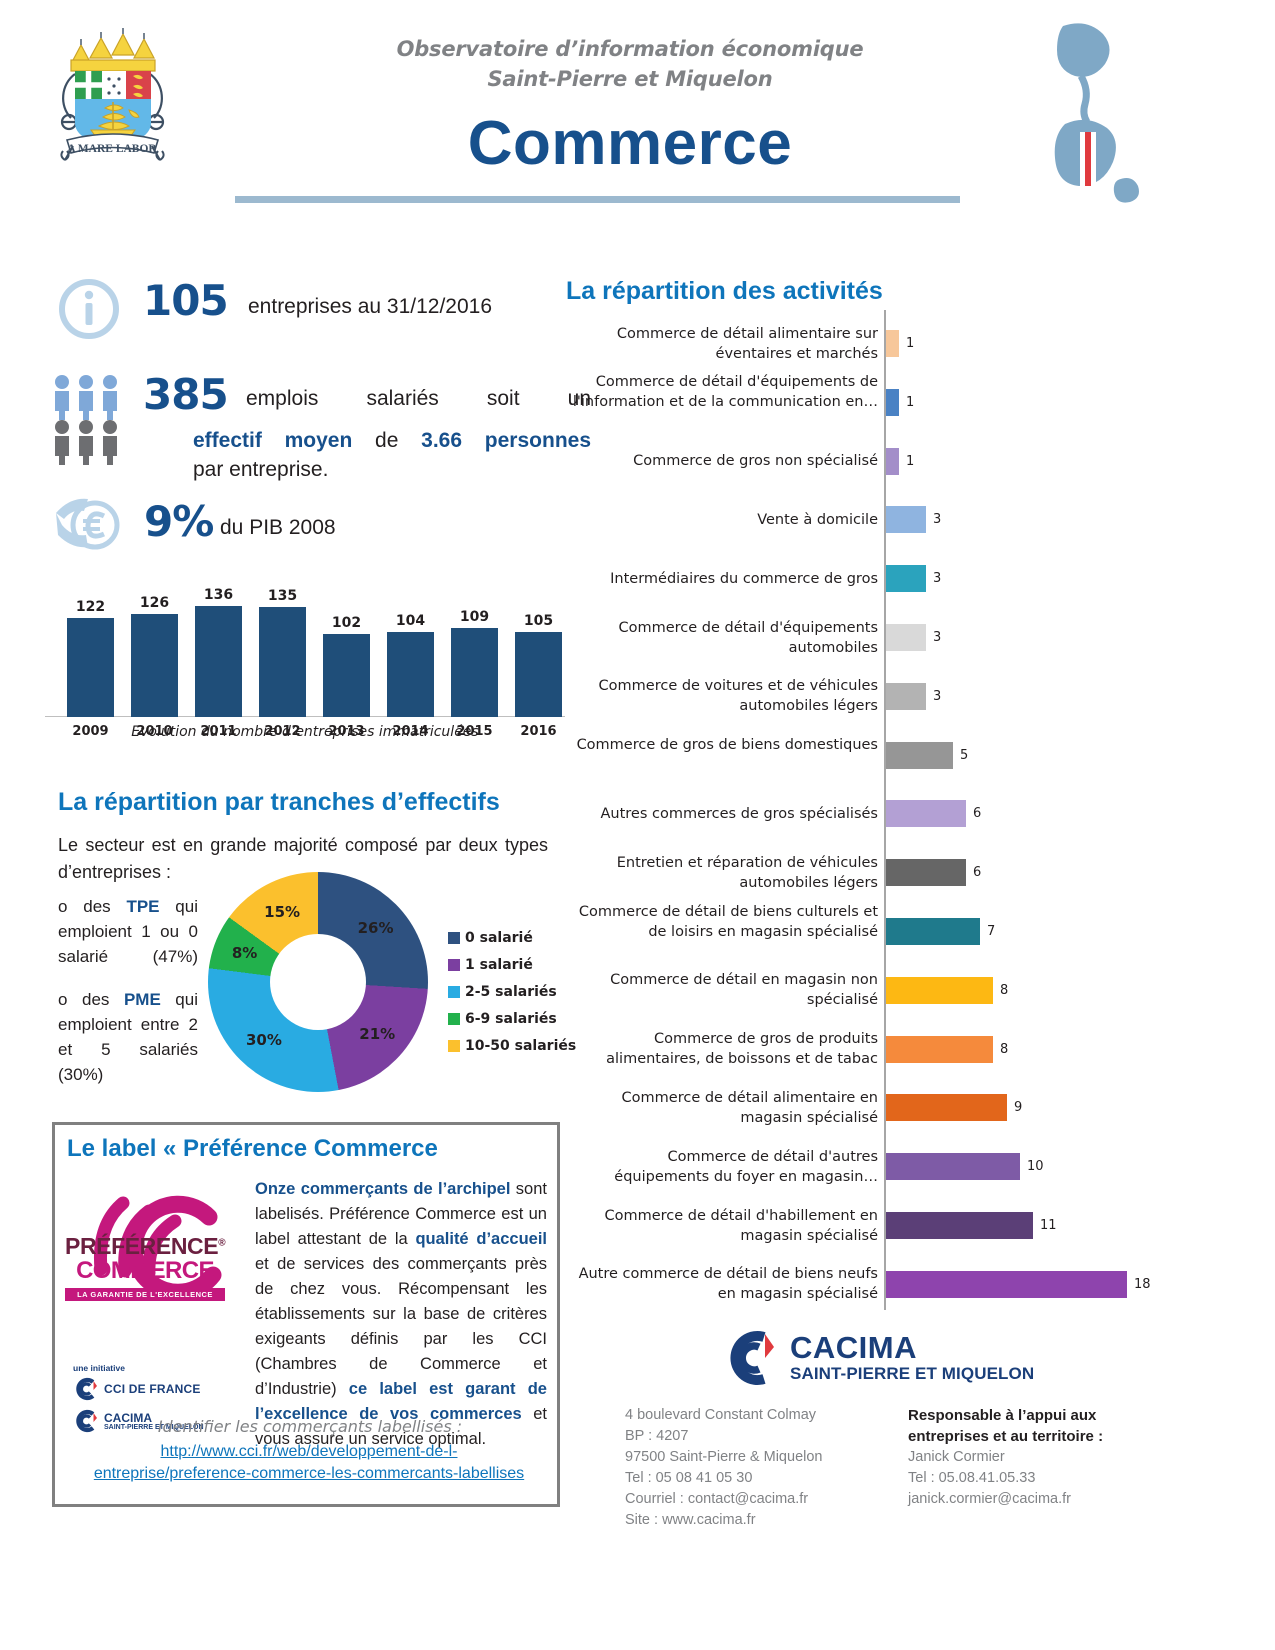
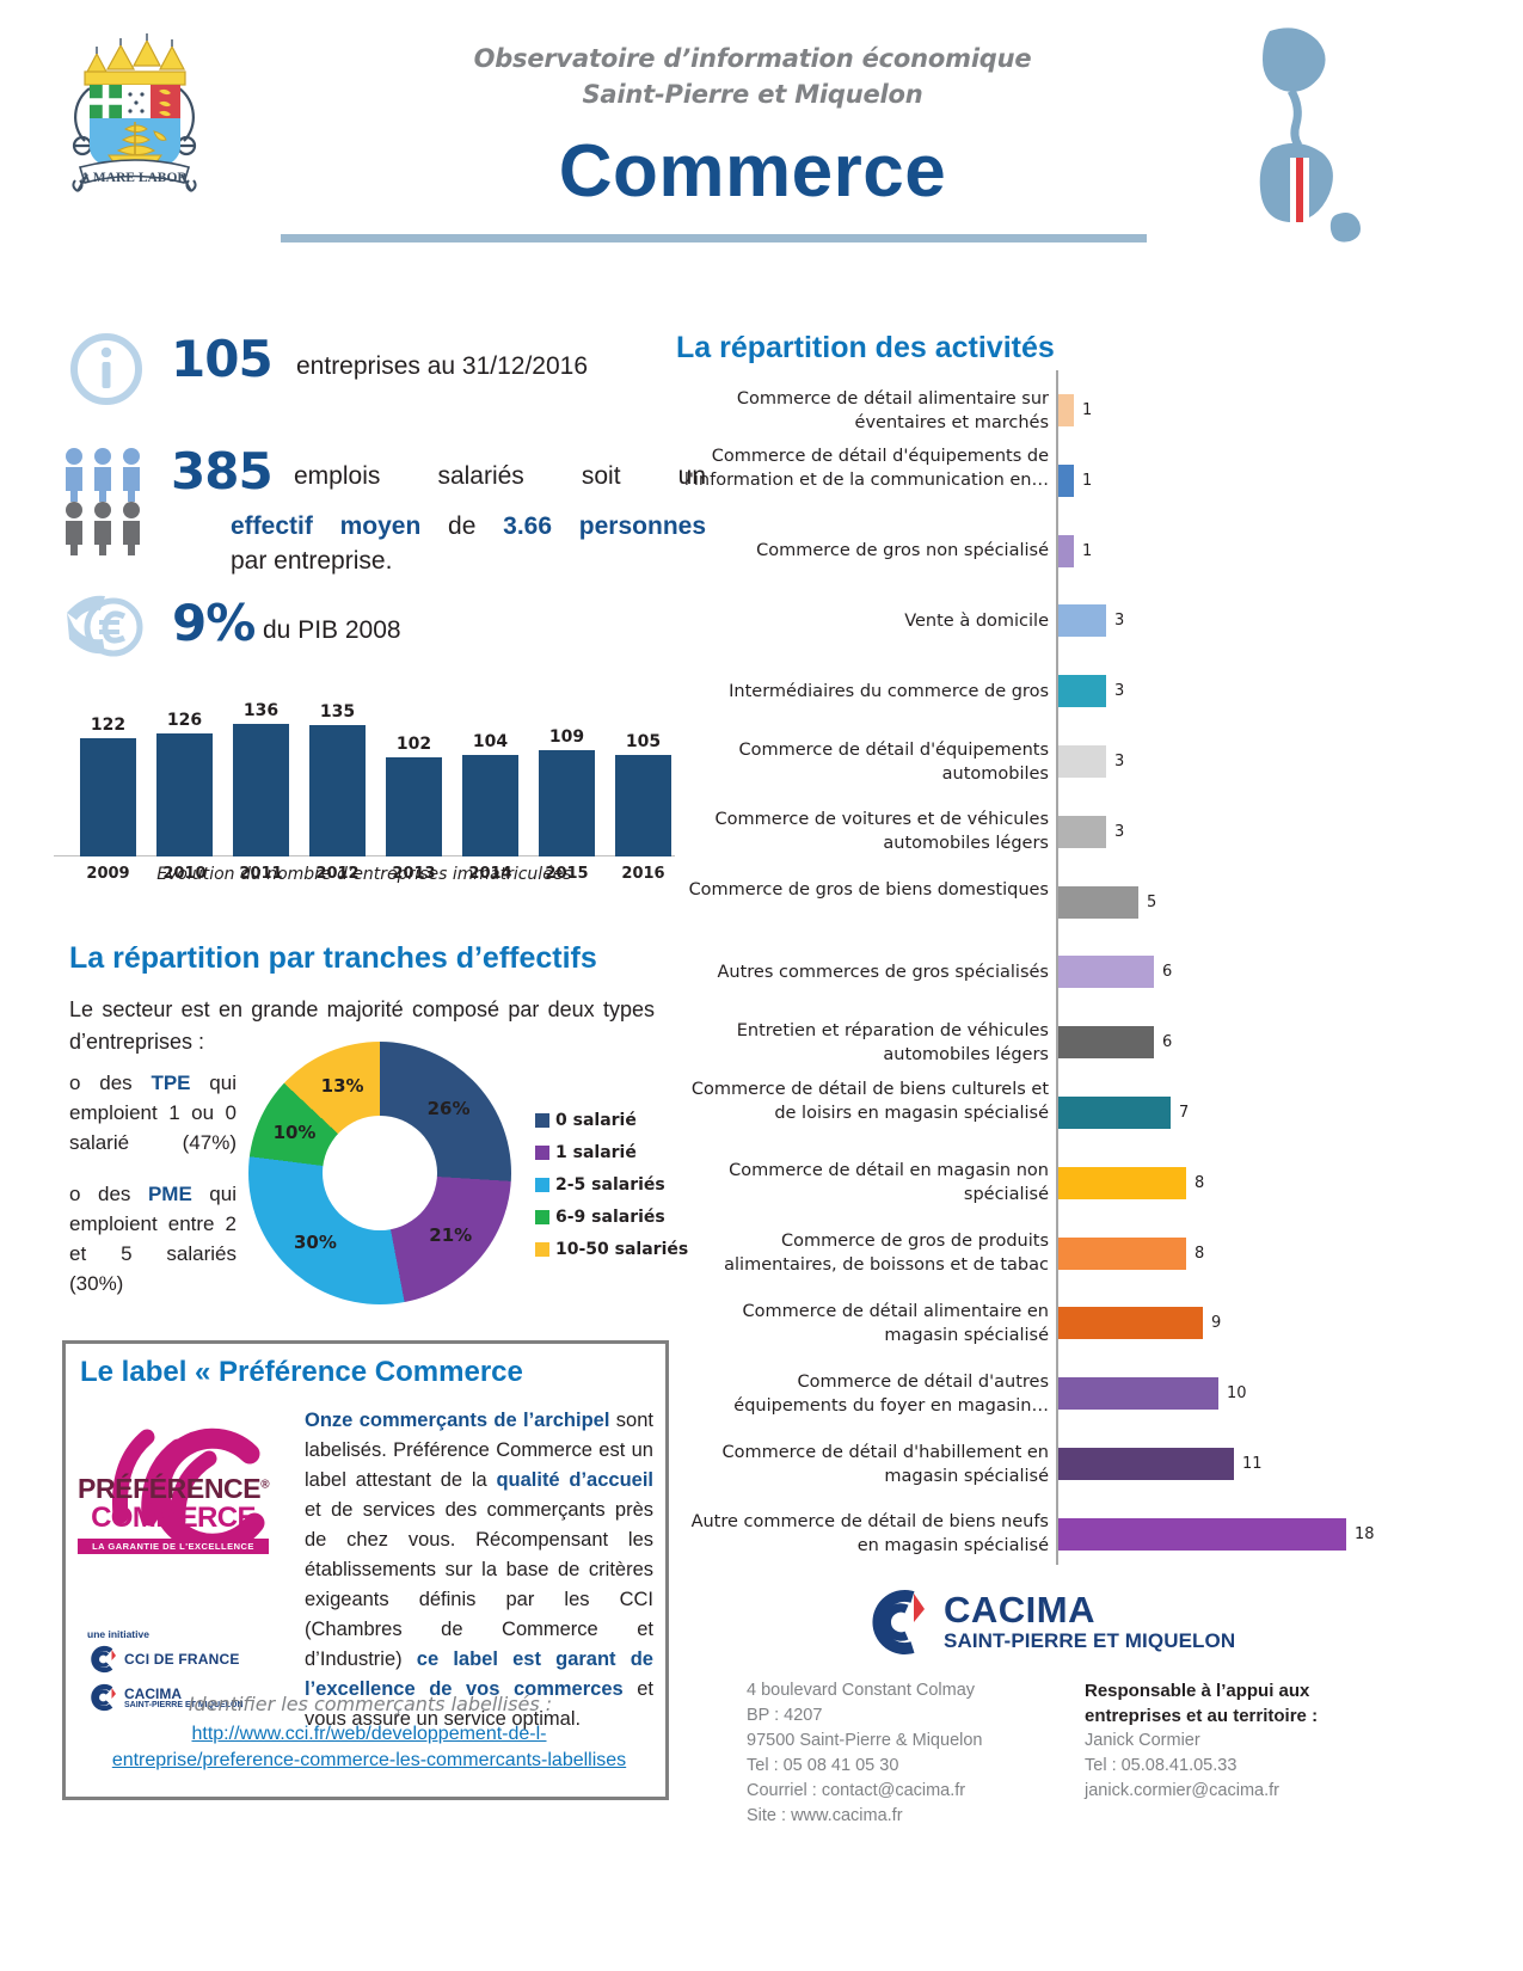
La répartition par tranches d’effectifs/6-9 salariés: 8% -> 10%
La répartition par tranches d’effectifs/10-50 salariés: 15% -> 13%
